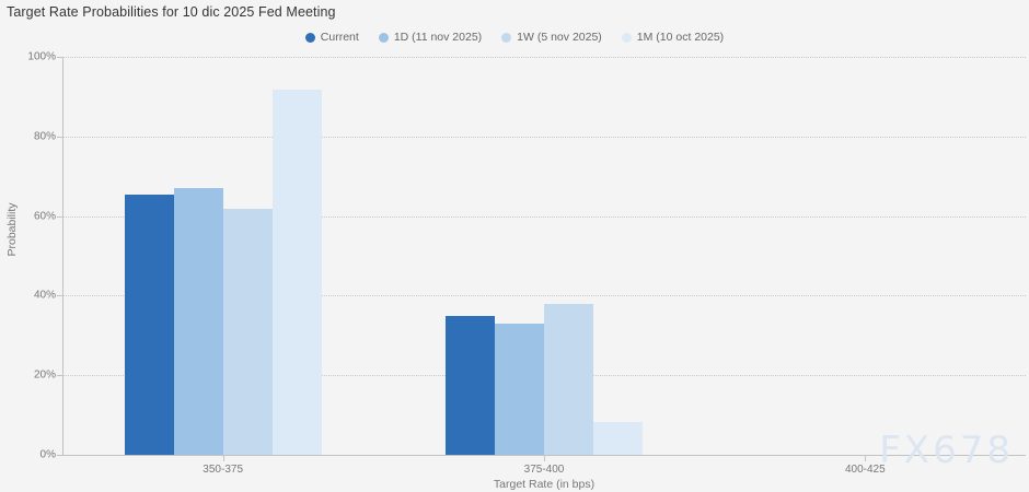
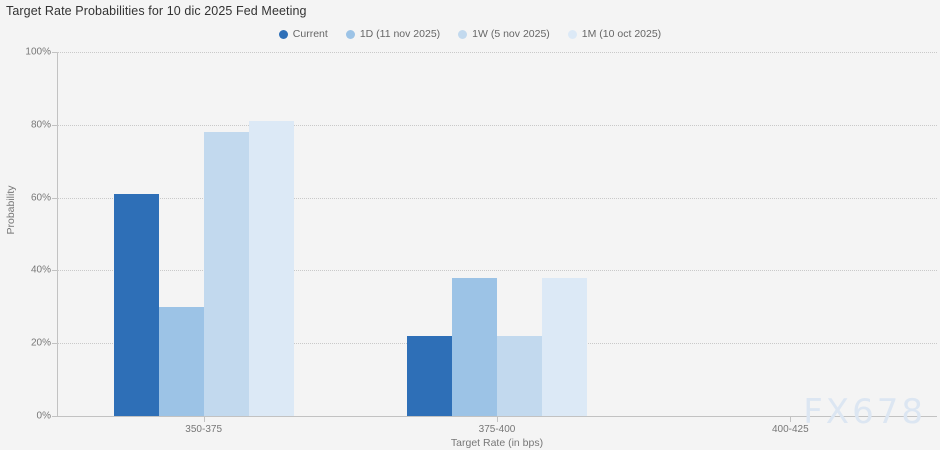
Current/350-375: 65% -> 61%
1D (11 nov 2025)/350-375: 67% -> 30%
1W (5 nov 2025)/350-375: 62% -> 78%
1M (10 oct 2025)/350-375: 92% -> 81%
Current/375-400: 35% -> 22%
1D (11 nov 2025)/375-400: 33% -> 38%
1W (5 nov 2025)/375-400: 38% -> 22%
1M (10 oct 2025)/375-400: 8% -> 38%
